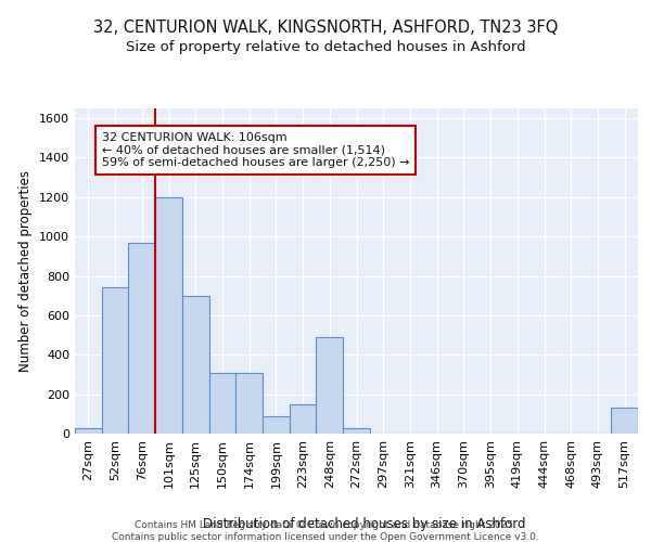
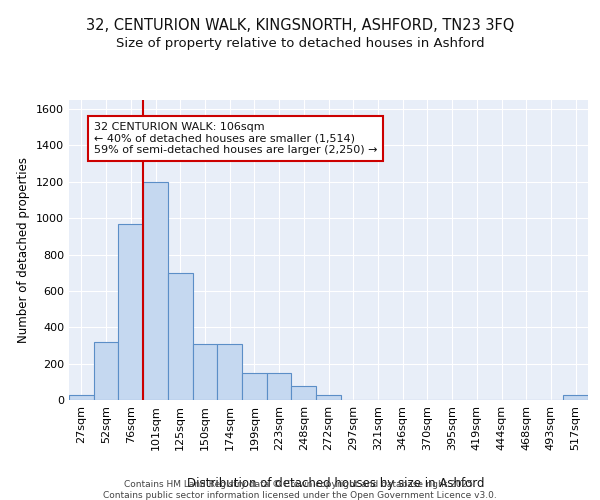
52sqm: 740 -> 320
199sqm: 90 -> 150
248sqm: 490 -> 80
517sqm: 130 -> 20
